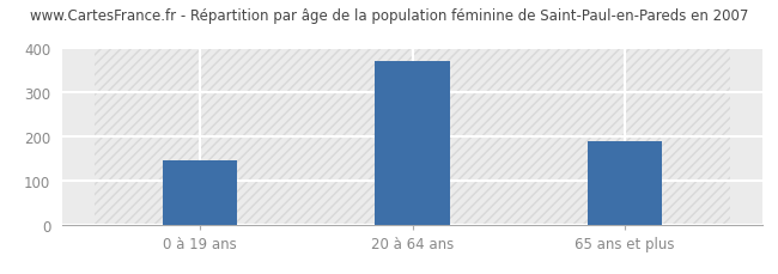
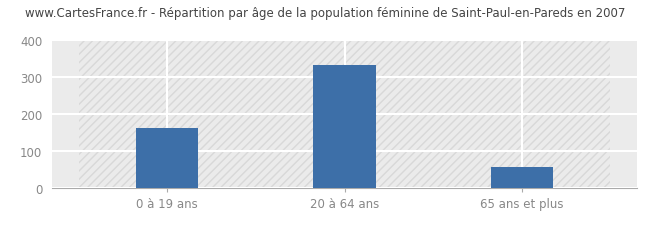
0 à 19 ans: 145 -> 163
20 à 64 ans: 370 -> 332
65 ans et plus: 190 -> 55
